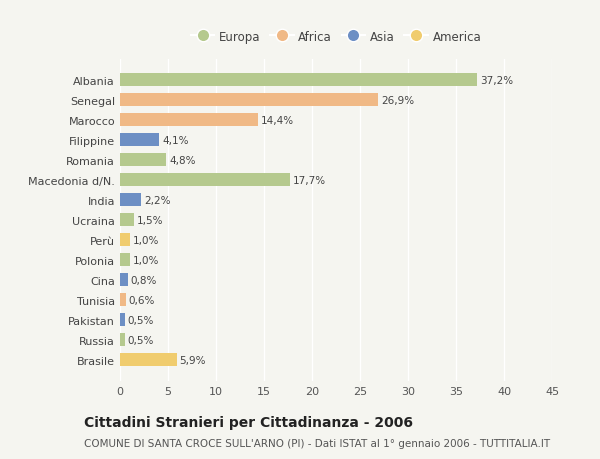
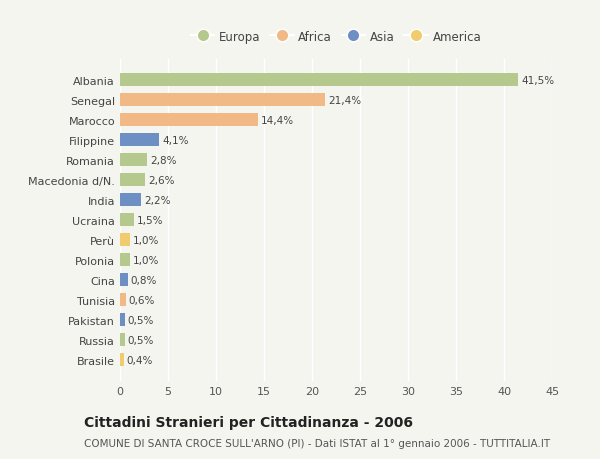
Albania: 37,2% -> 41,5%
Senegal: 26,9% -> 21,4%
Romania: 4,8% -> 2,8%
Macedonia d/N.: 17,7% -> 2,6%
Brasile: 5,9% -> 0,4%
